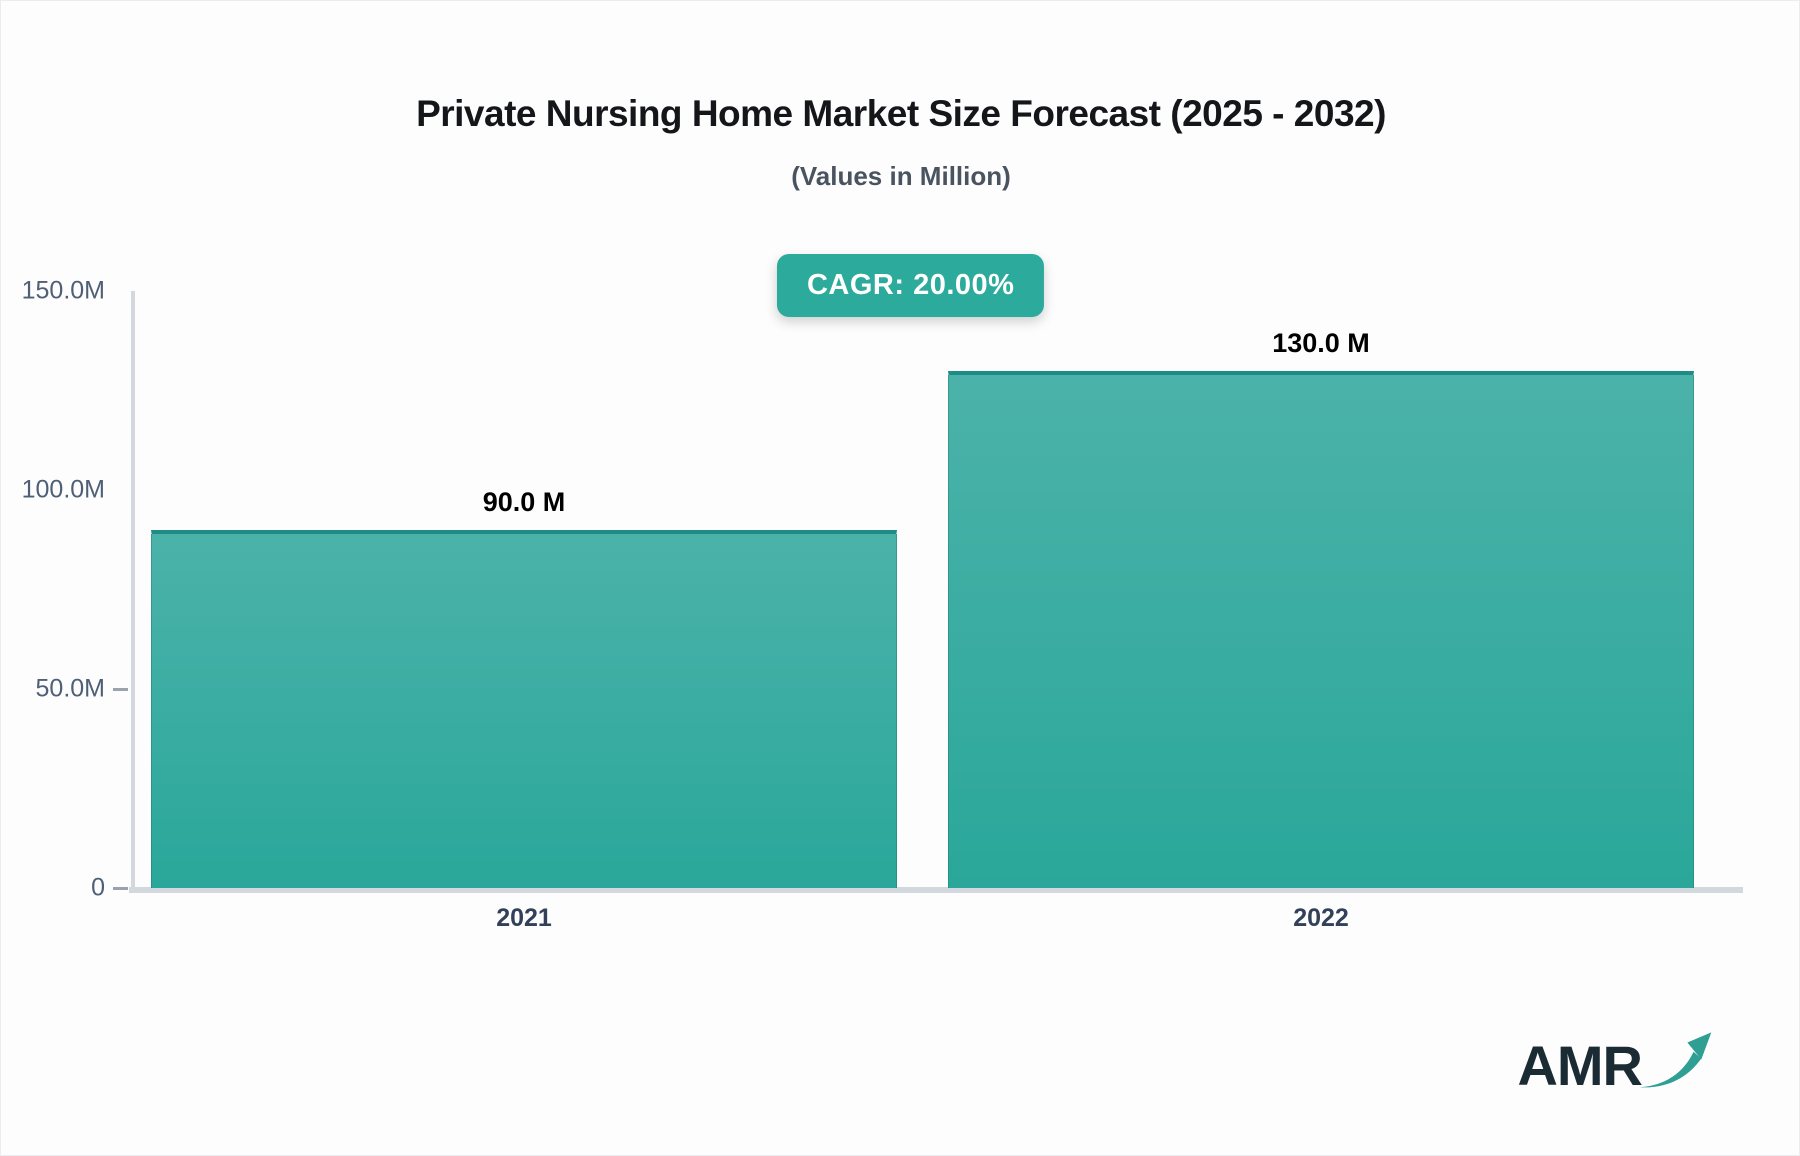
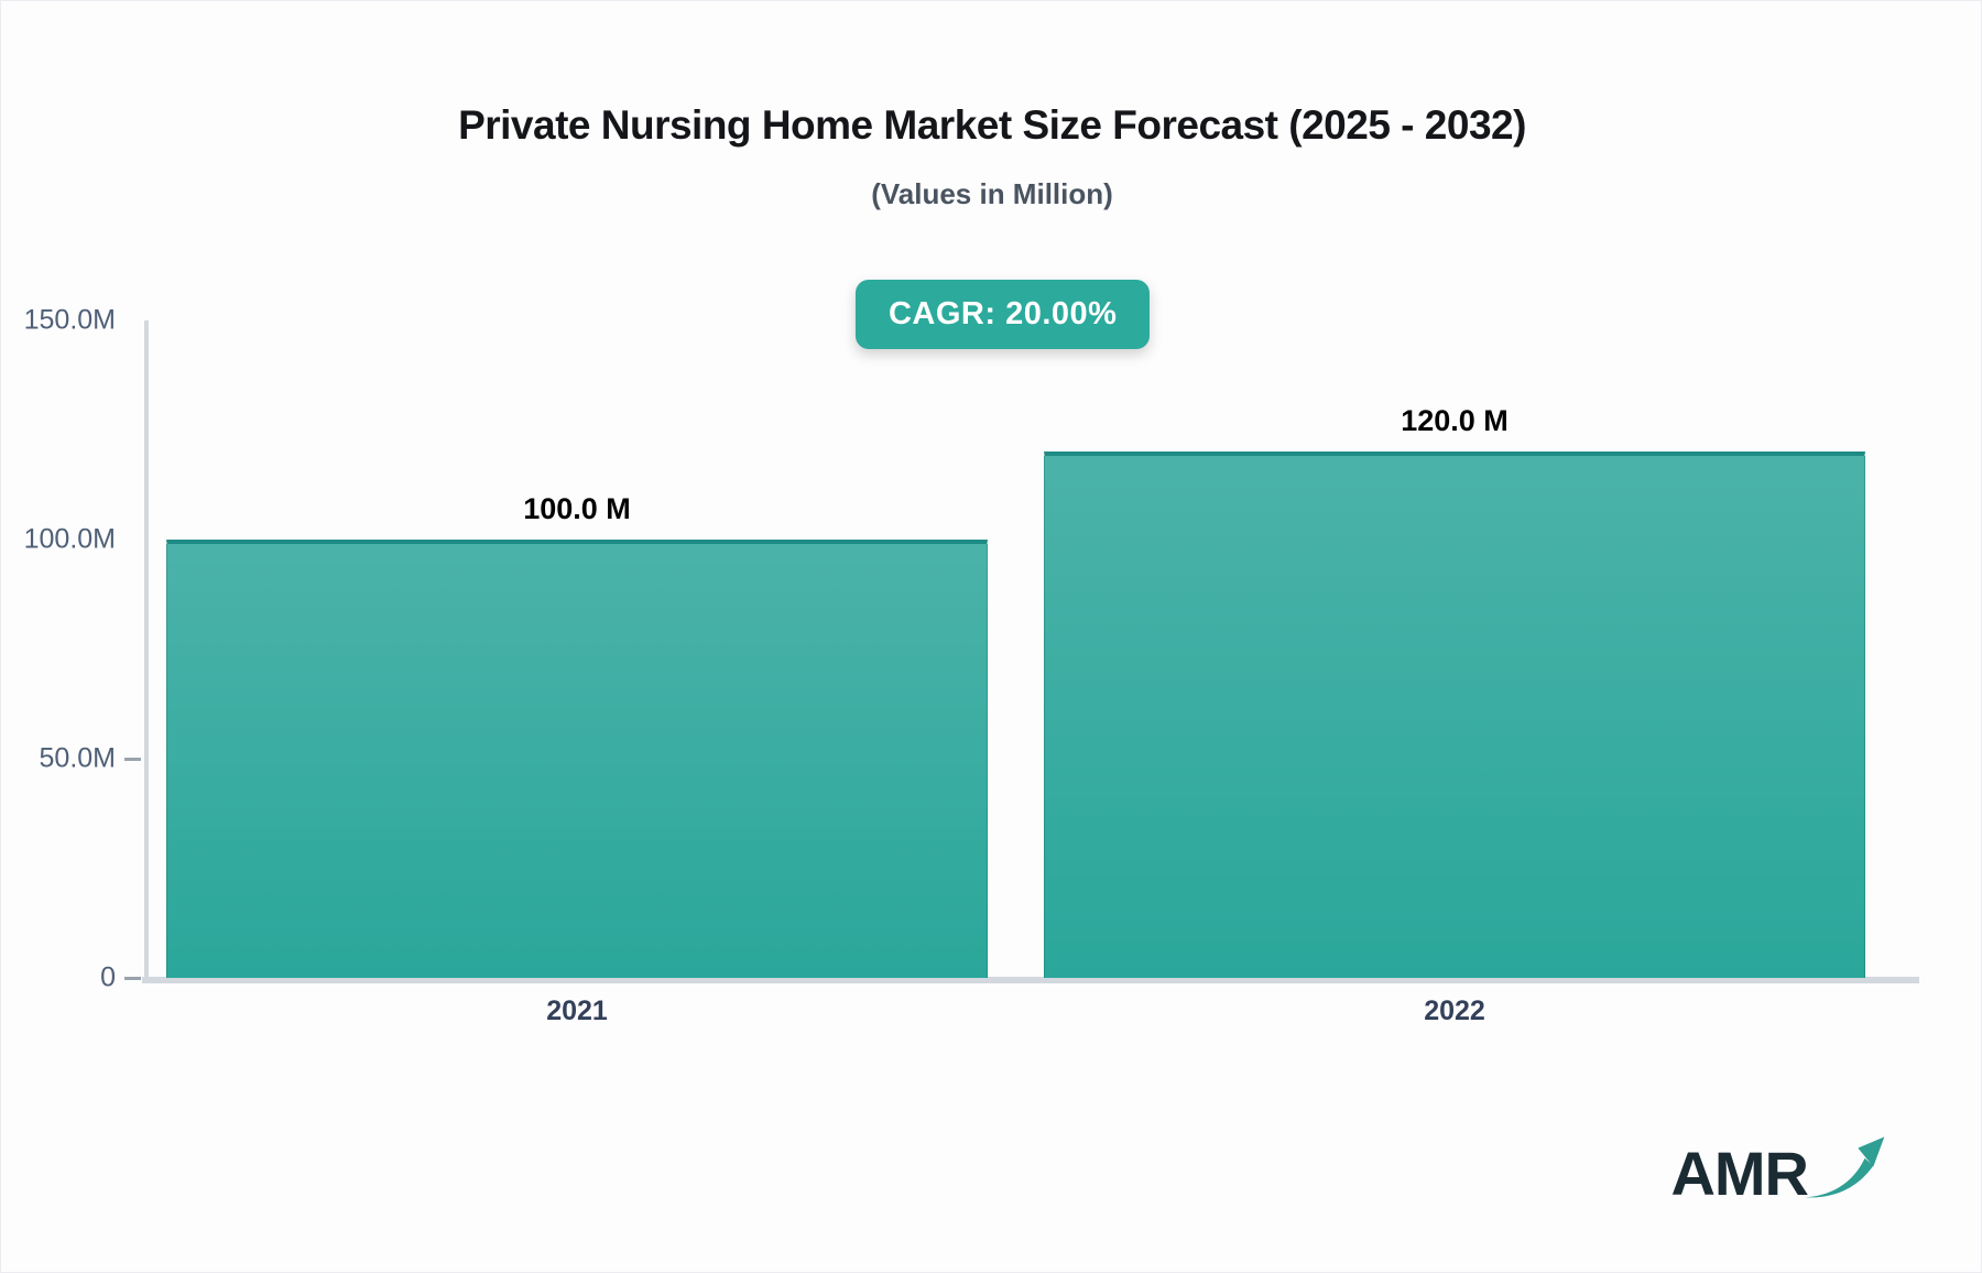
2021: 90.0 -> 100.0
2022: 130.0 -> 120.0
